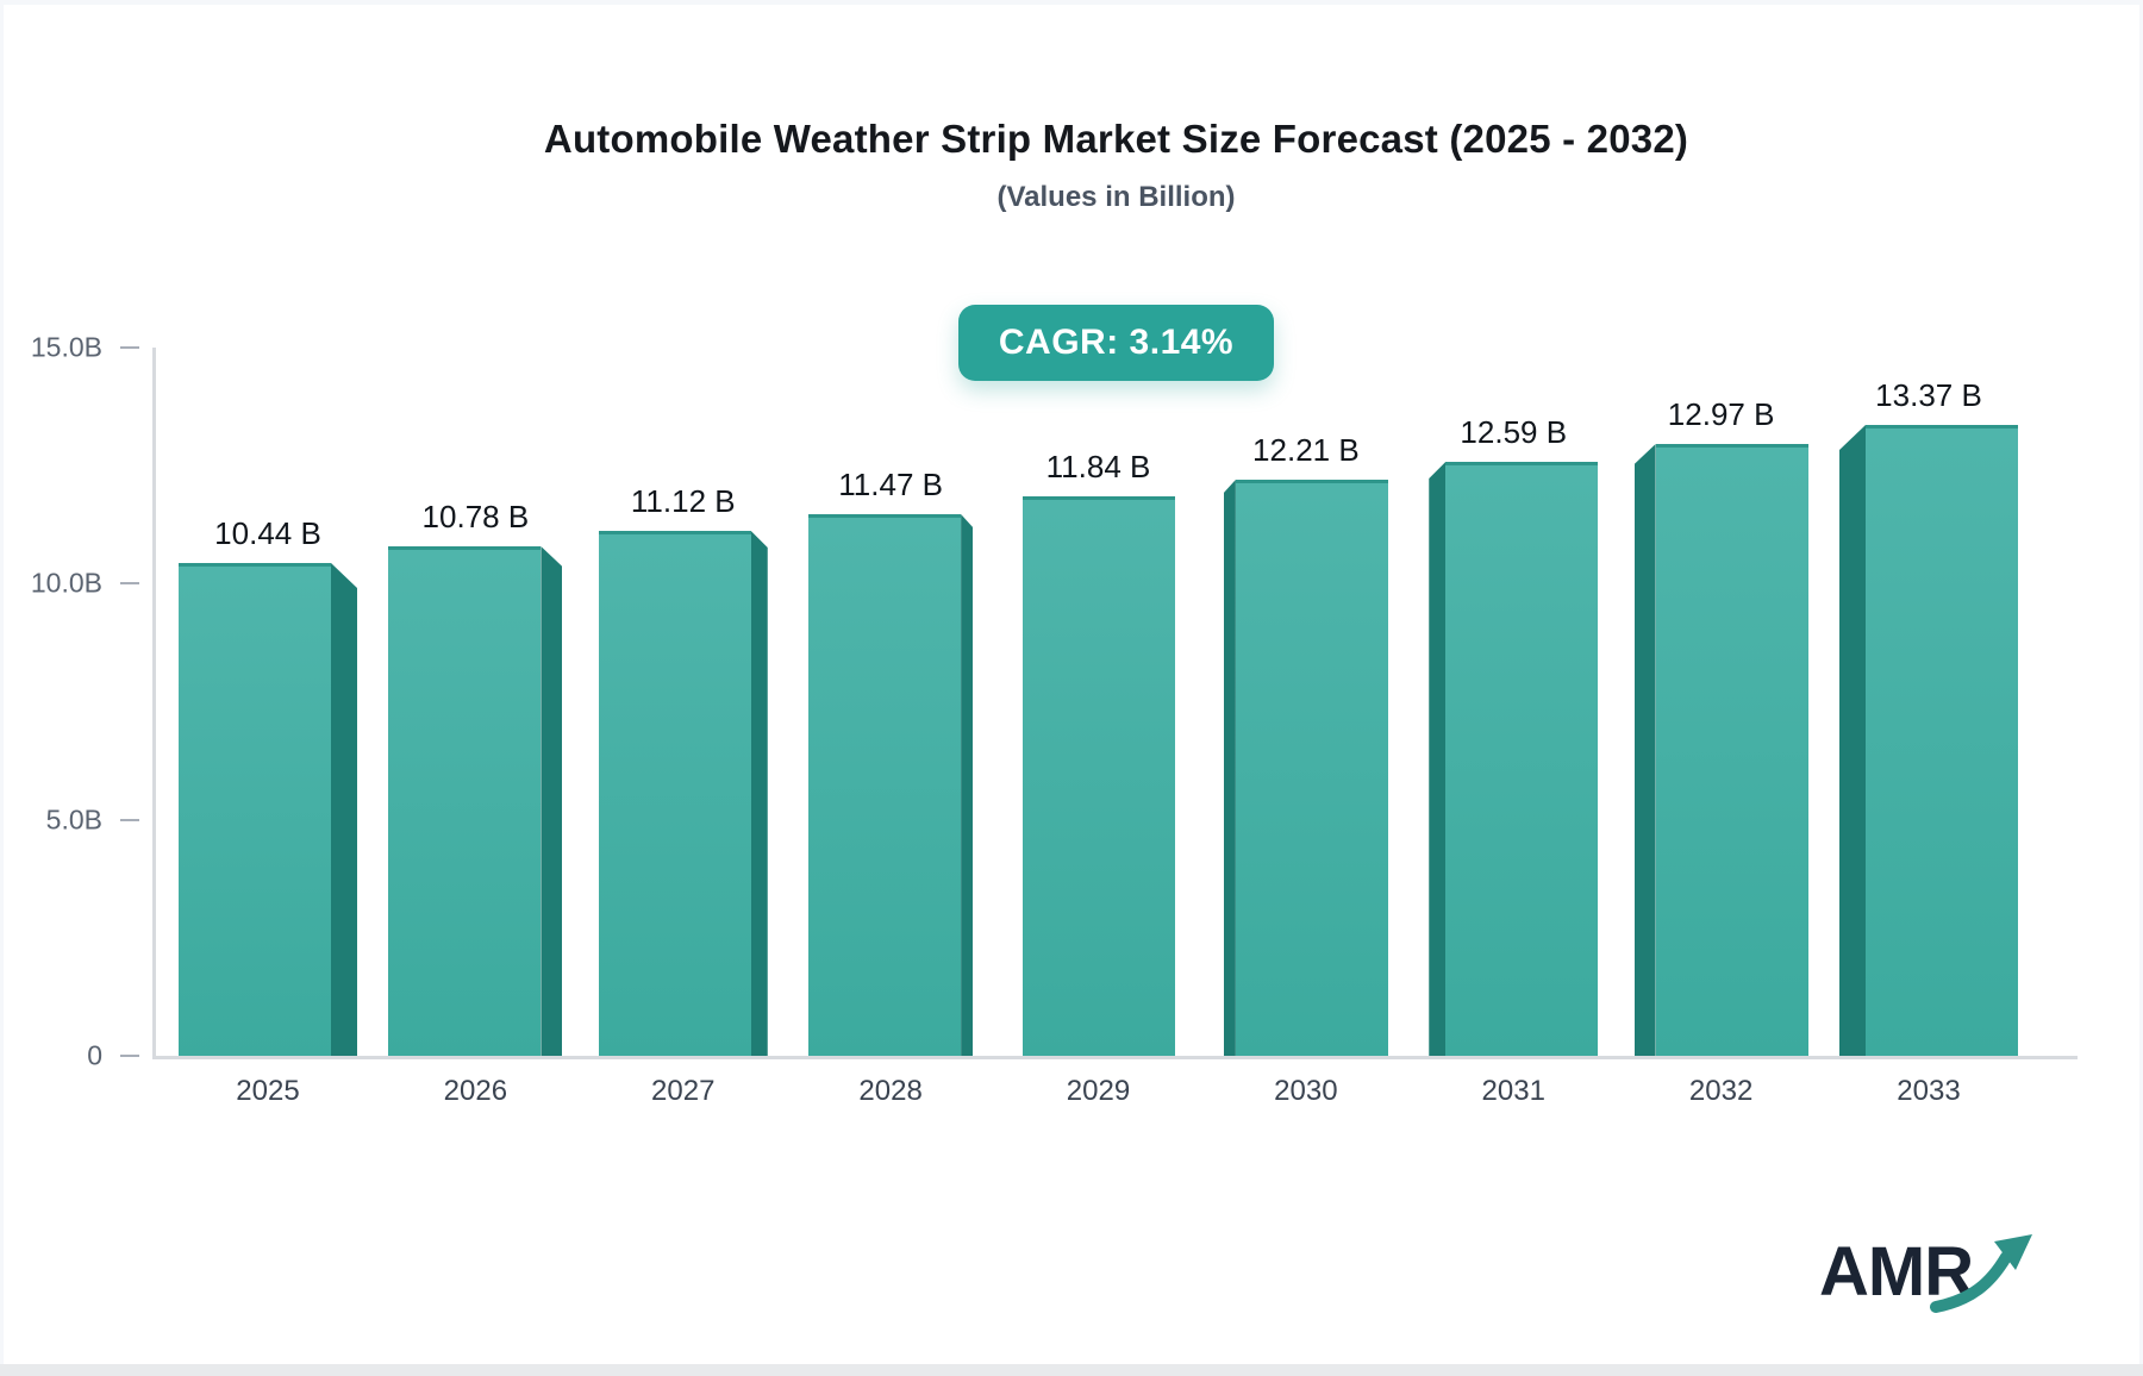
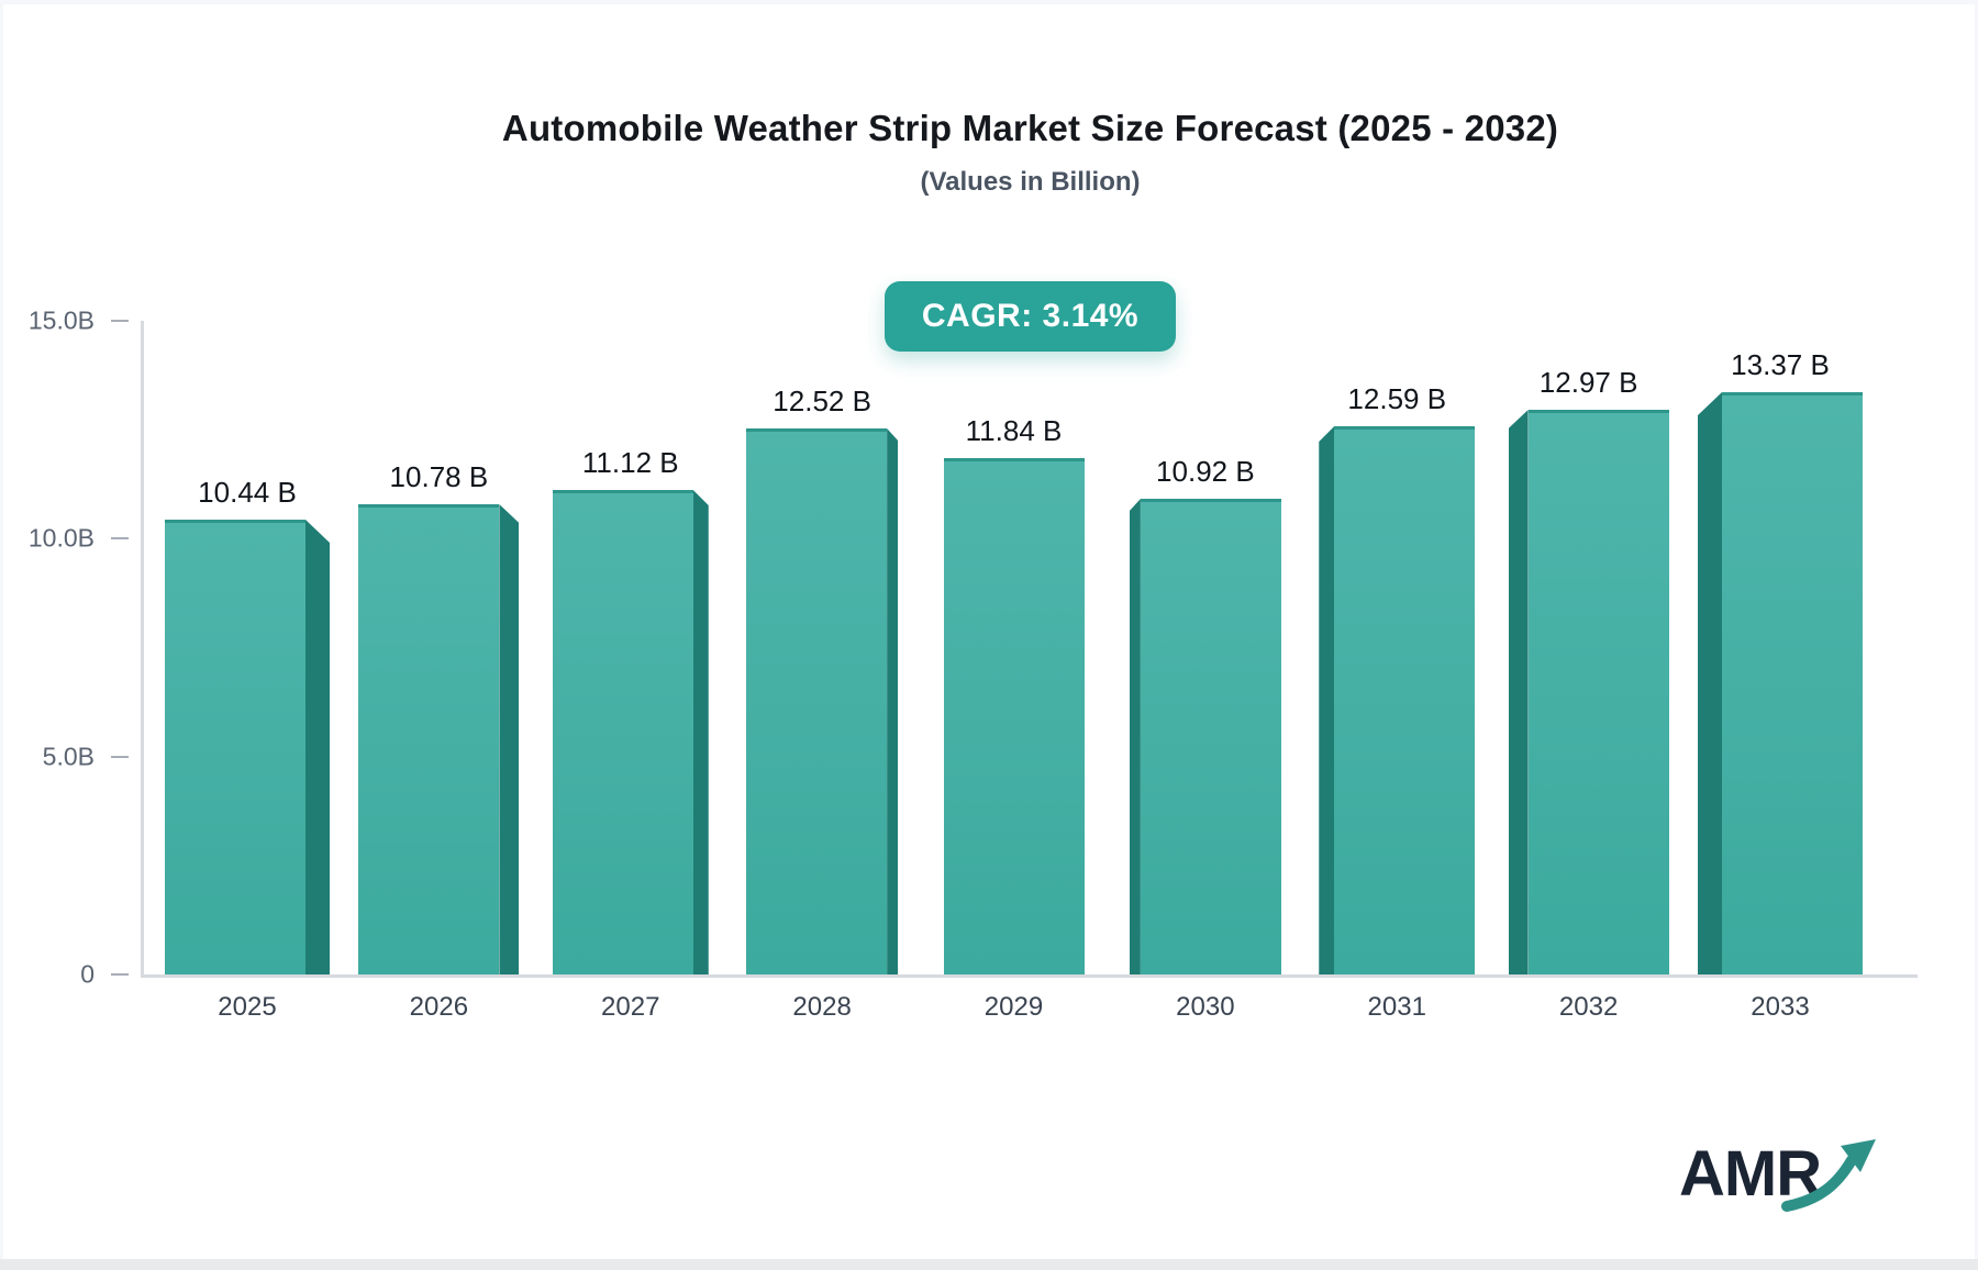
2028: 11.47 -> 12.52
2030: 12.21 -> 10.92
